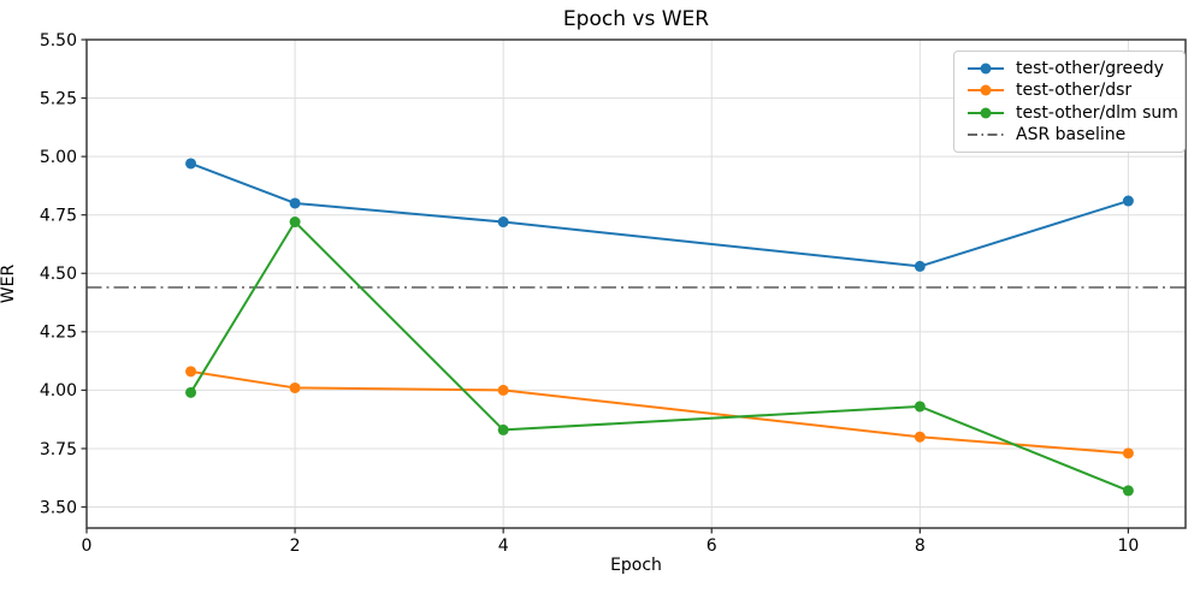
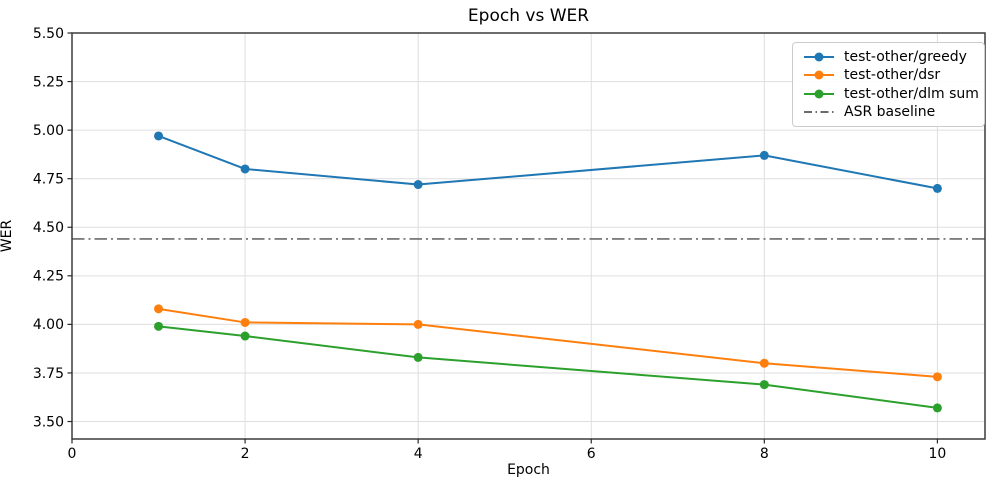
test-other/dlm sum/2: 4.72 -> 3.94
test-other/greedy/8: 4.53 -> 4.87
test-other/dlm sum/8: 3.93 -> 3.69
test-other/greedy/10: 4.81 -> 4.70
